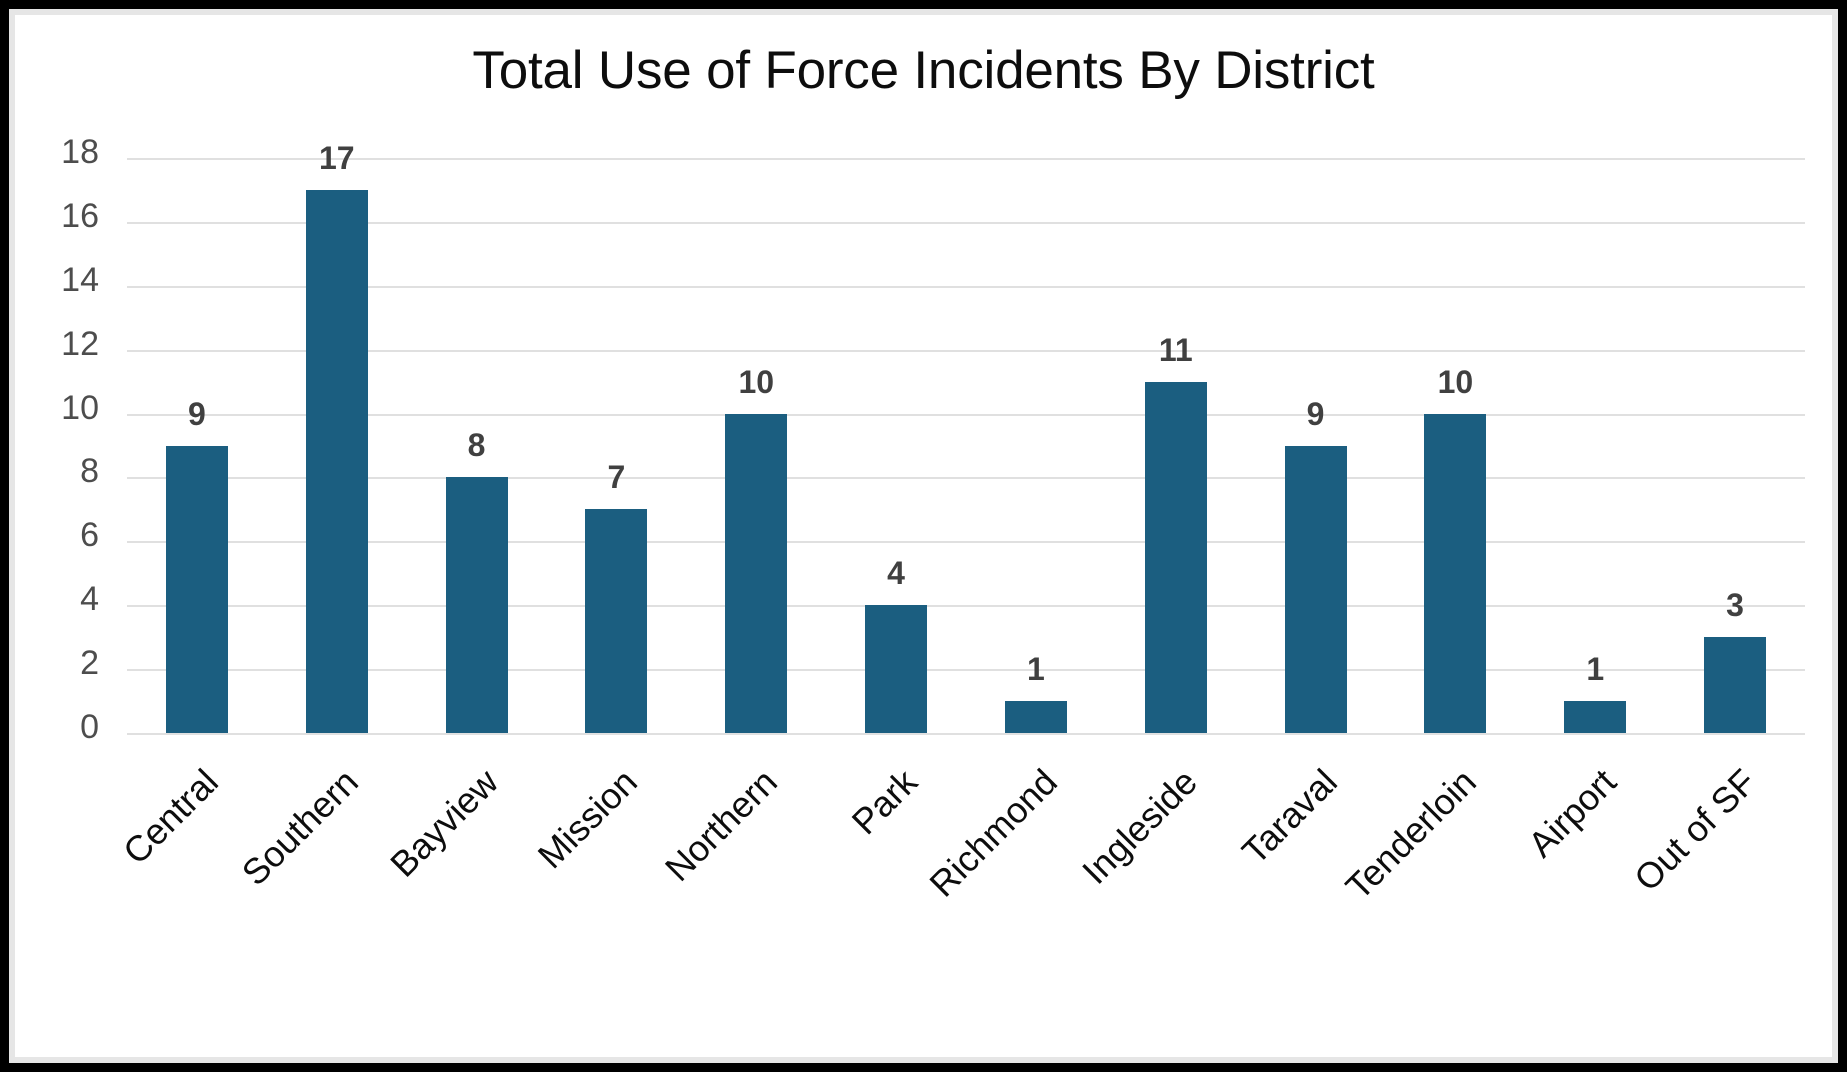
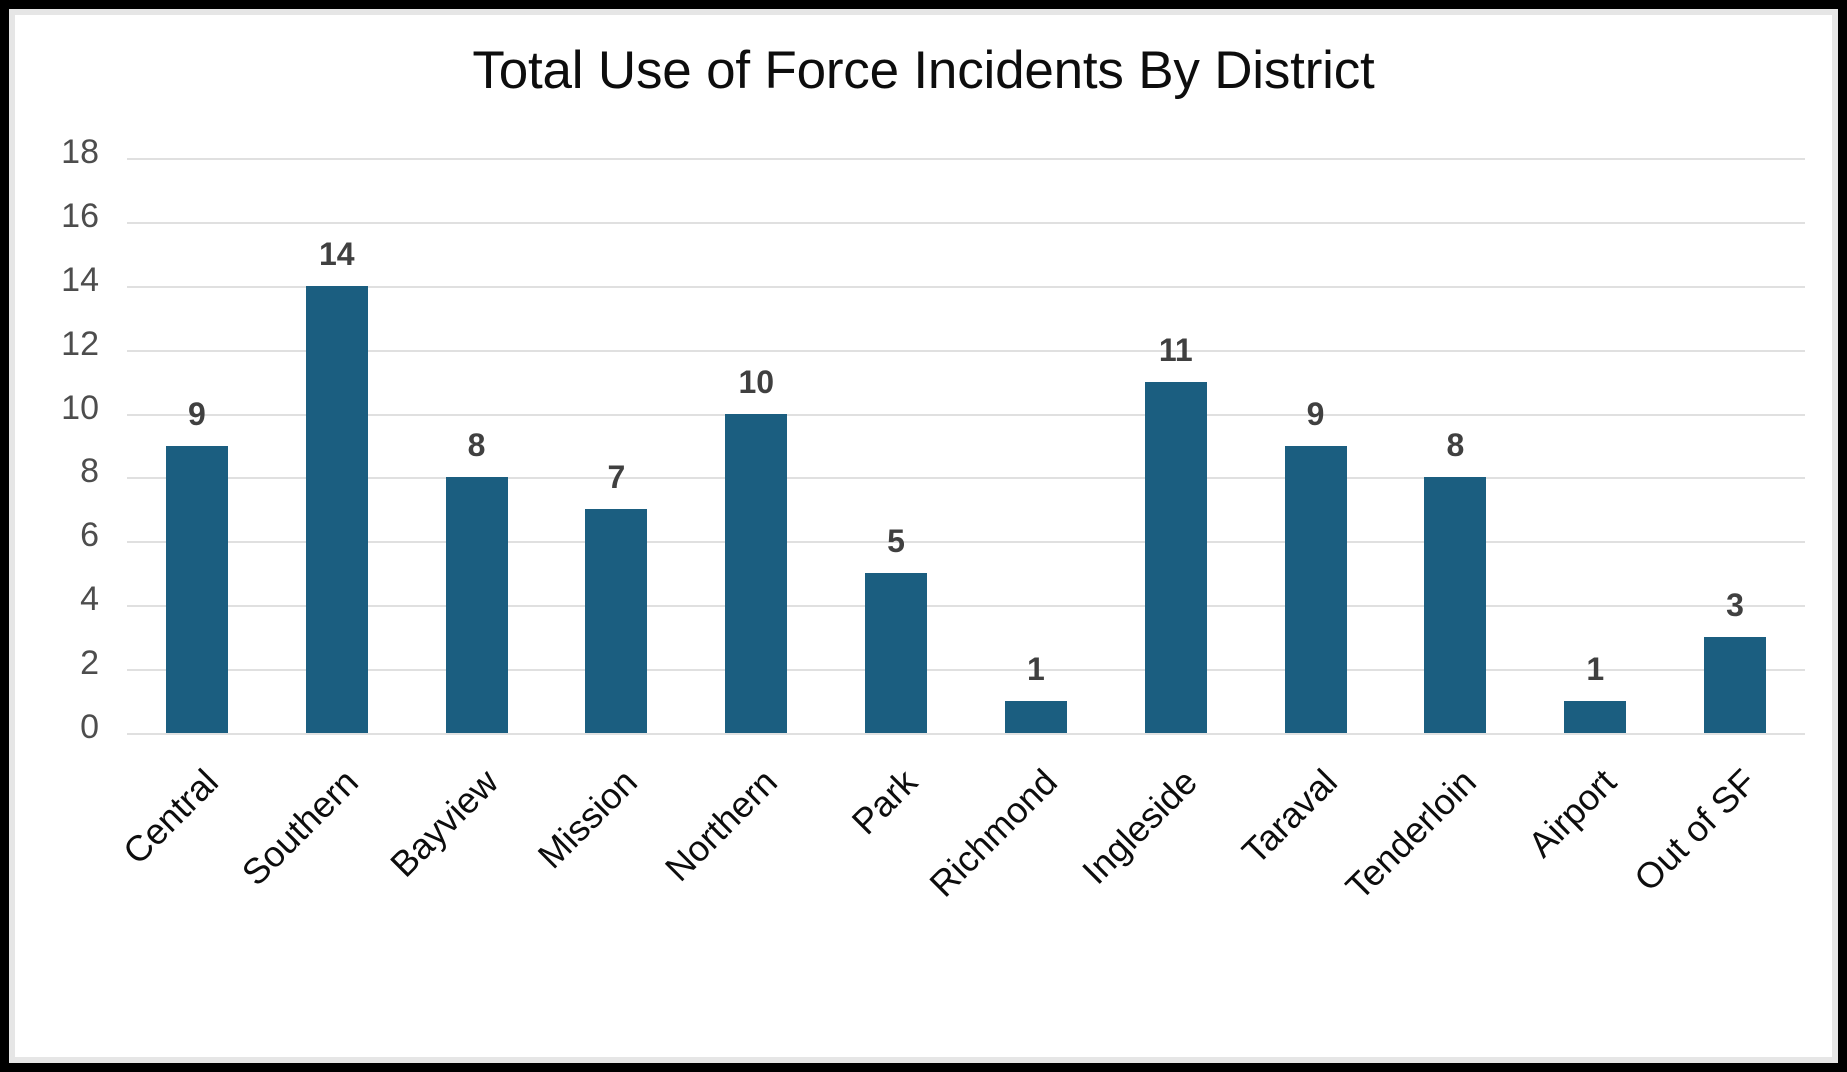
Southern: 17 -> 14
Park: 4 -> 5
Tenderloin: 10 -> 8
